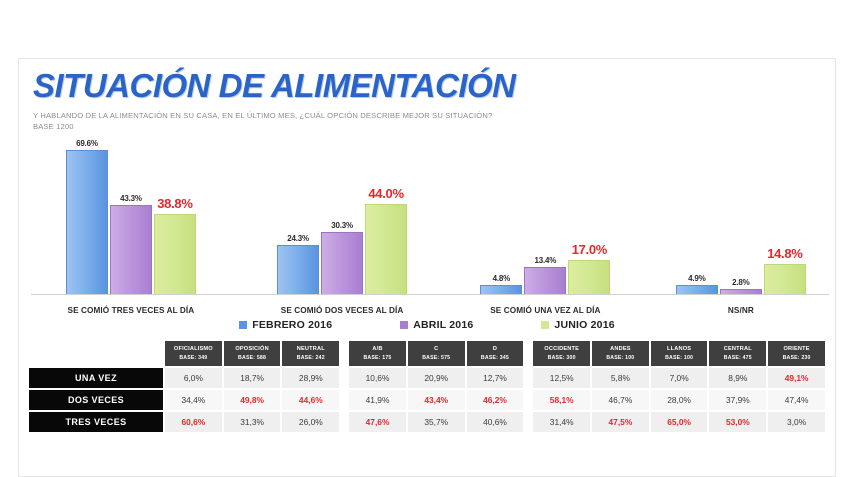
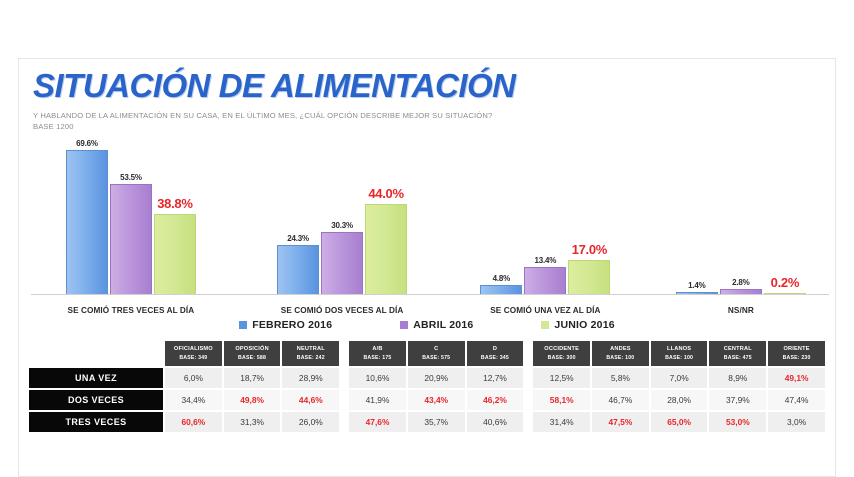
ABRIL 2016/SE COMIÓ TRES VECES AL DÍA: 43.3% -> 53.5%
FEBRERO 2016/NS/NR: 4.9% -> 1.4%
JUNIO 2016/NS/NR: 14.8% -> 0.2%
